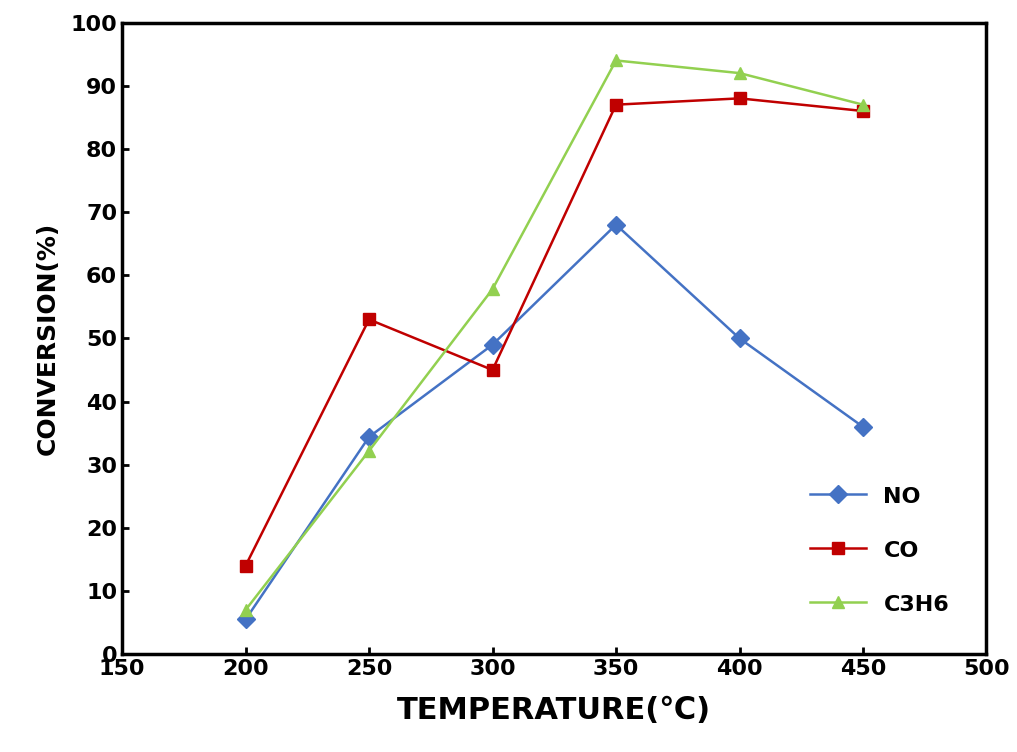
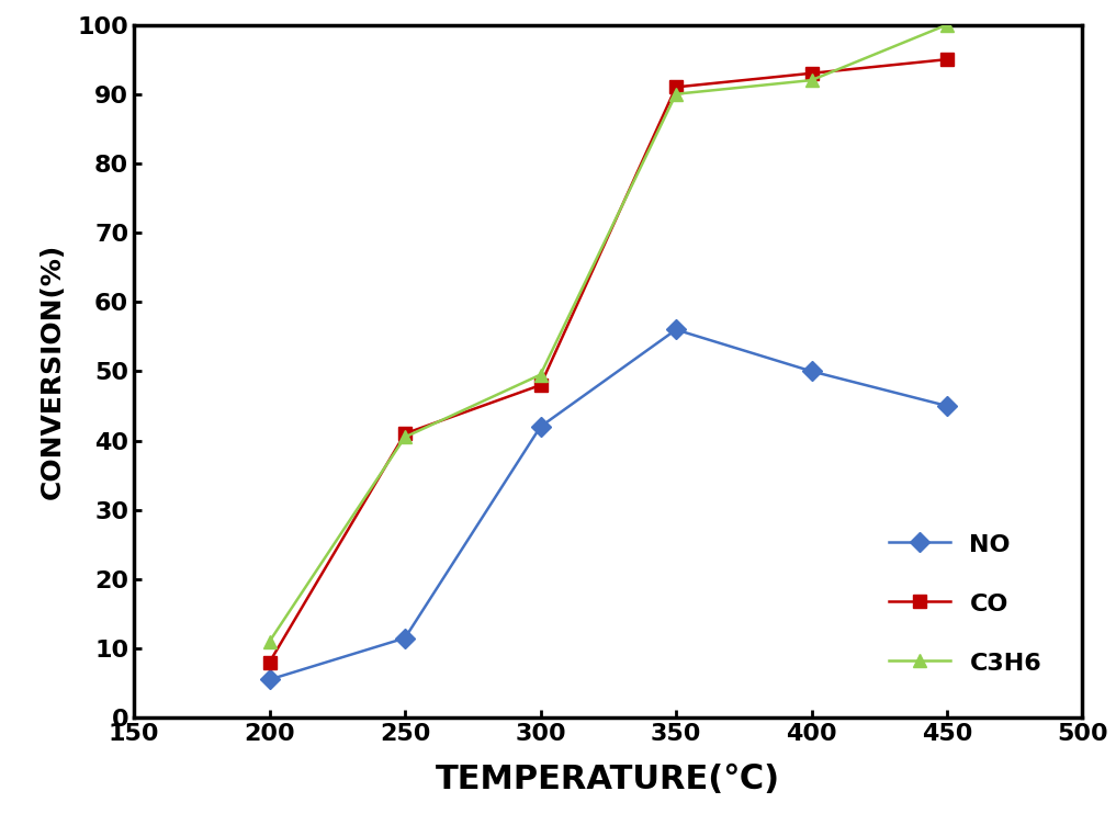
CO/200: 14 -> 8
C3H6/200: 7.0 -> 11.0
NO/250: 34.4 -> 11.5
CO/250: 53 -> 41
C3H6/250: 32.2 -> 40.5
NO/300: 49.0 -> 42.0
CO/300: 45 -> 48
C3H6/300: 57.8 -> 49.5
NO/350: 68.0 -> 56.0
CO/350: 87 -> 91
C3H6/350: 94.0 -> 90.0
CO/400: 88 -> 93
NO/450: 36.0 -> 45.0
CO/450: 86 -> 95
C3H6/450: 87.0 -> 100.0
